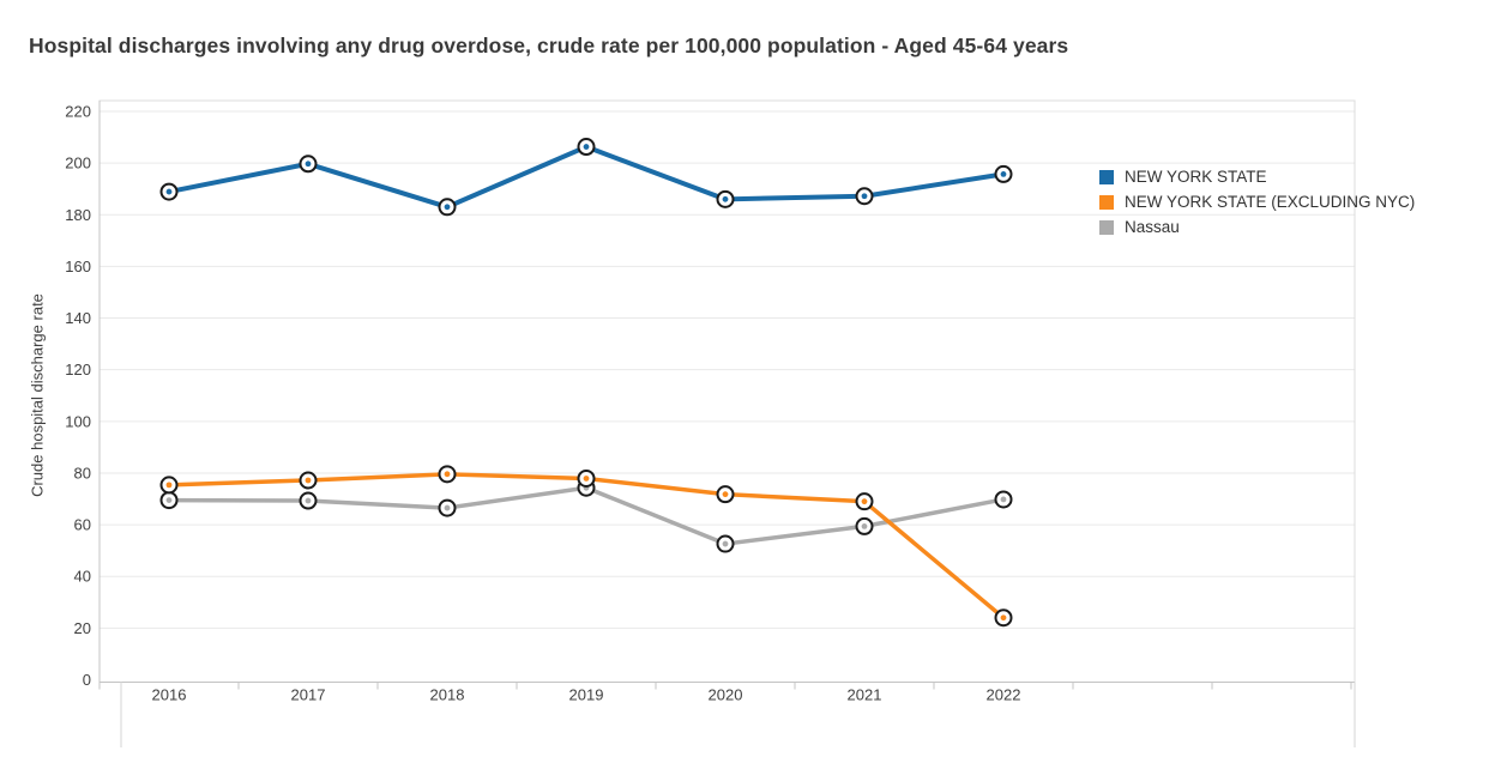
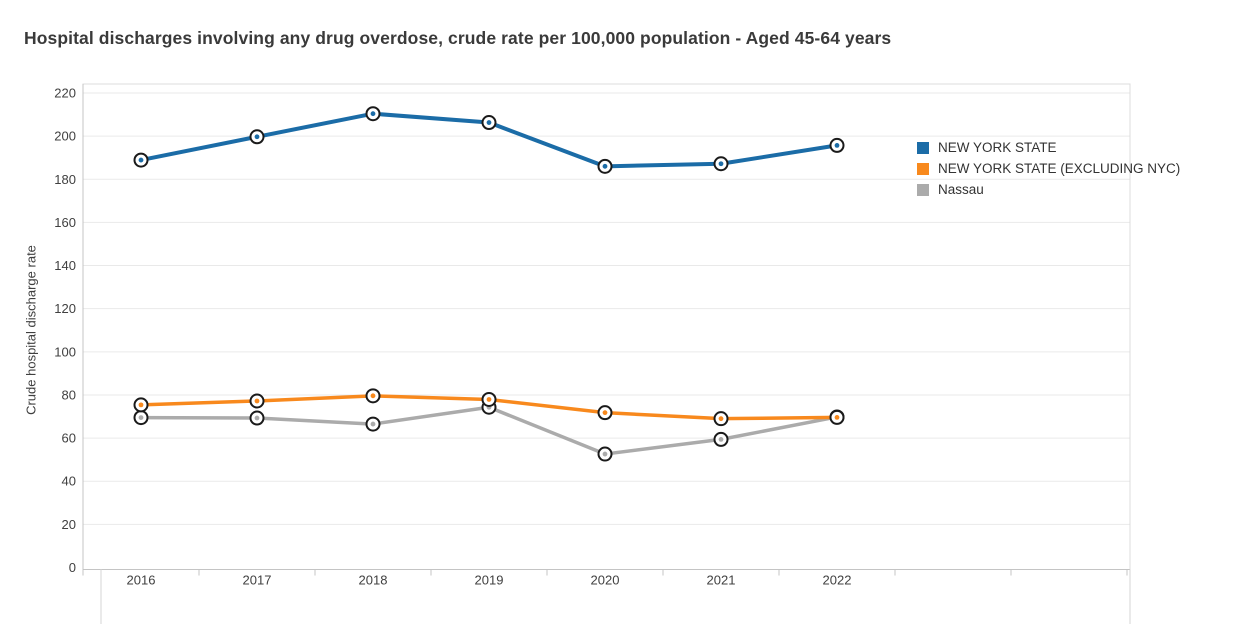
NEW YORK STATE/2018: 183 -> 210
NEW YORK STATE (EXCLUDING NYC)/2022: 24 -> 70
